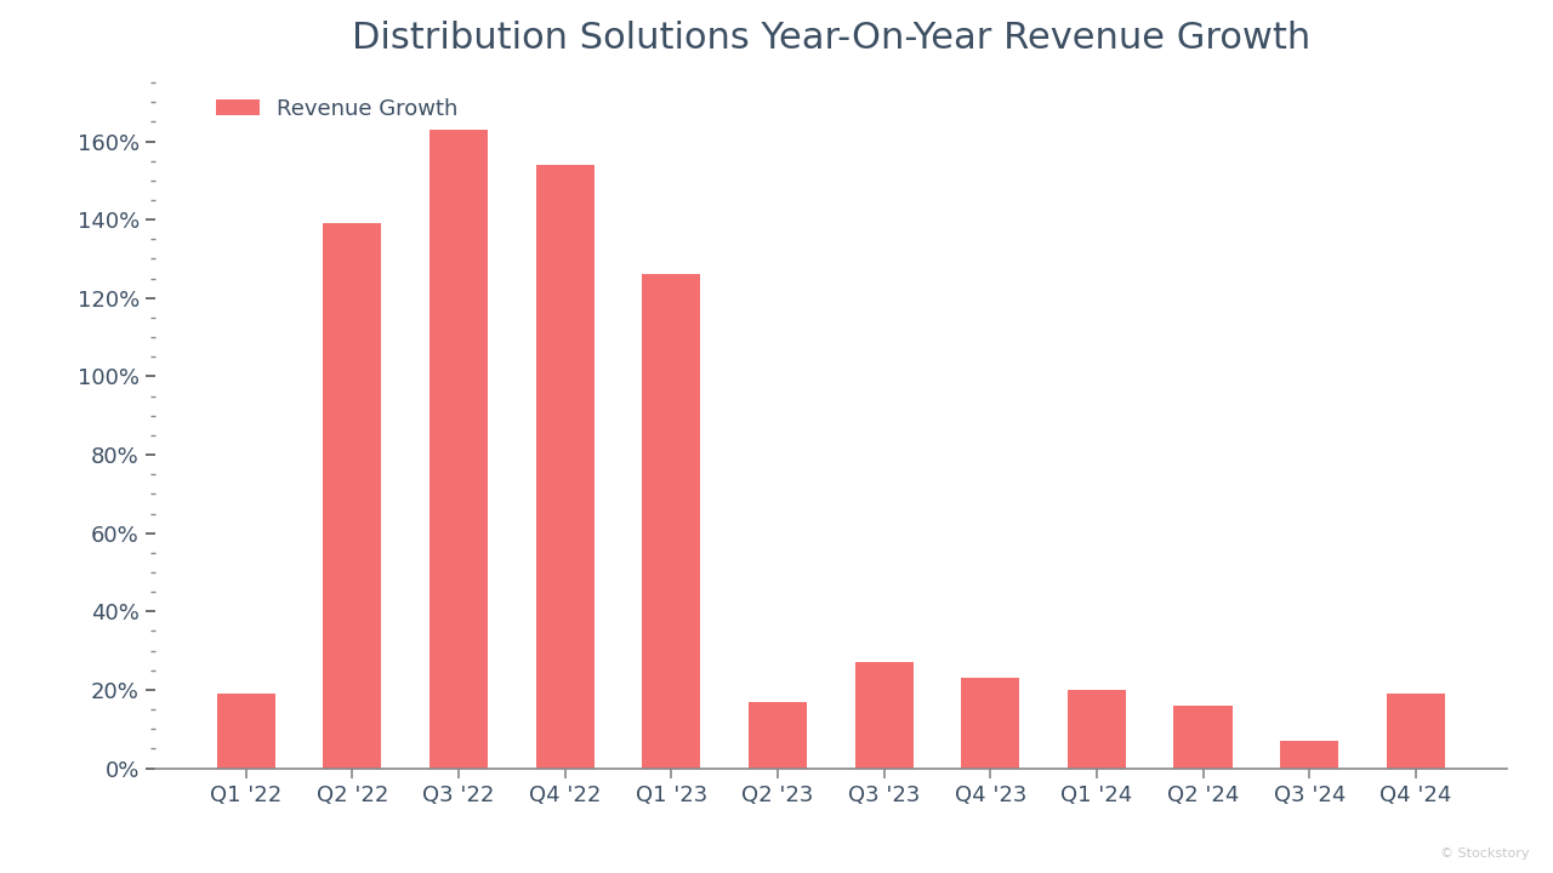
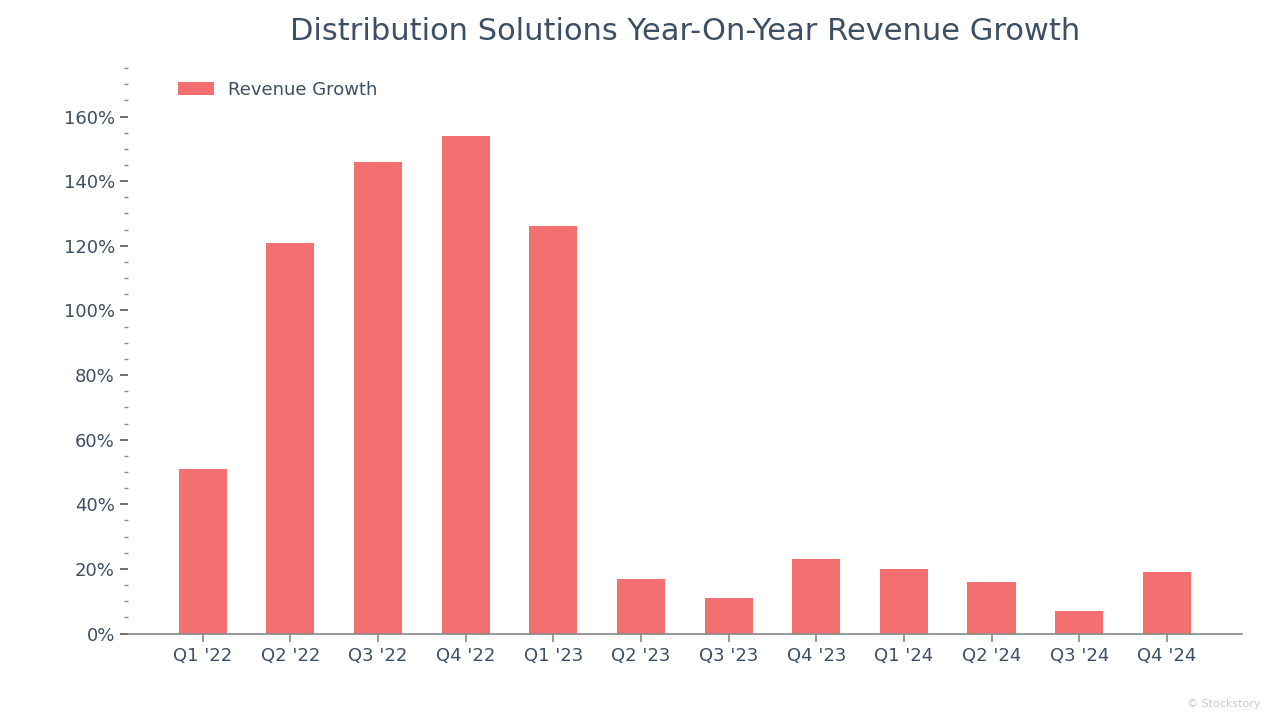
Q1 '22: 19% -> 51%
Q2 '22: 139% -> 121%
Q3 '22: 163% -> 146%
Q3 '23: 27% -> 11%
